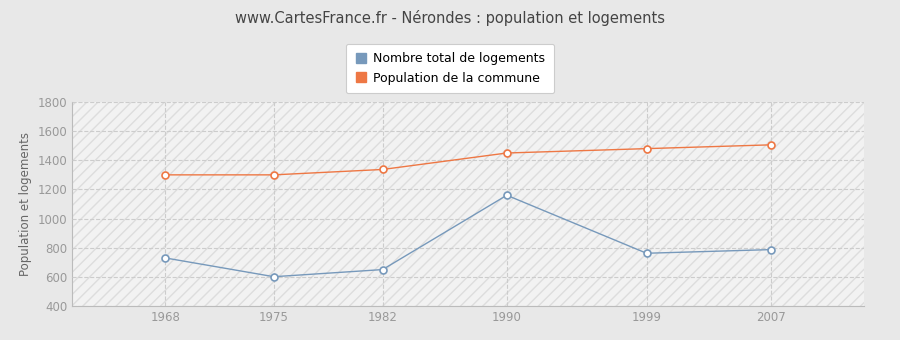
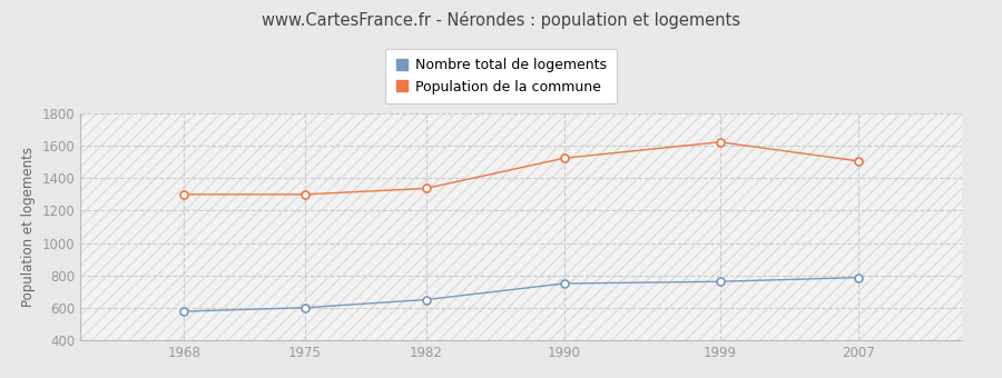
Nombre total de logements/1968: 730 -> 580
Nombre total de logements/1990: 1160 -> 750
Population de la commune/1990: 1450 -> 1520
Population de la commune/1999: 1480 -> 1620
